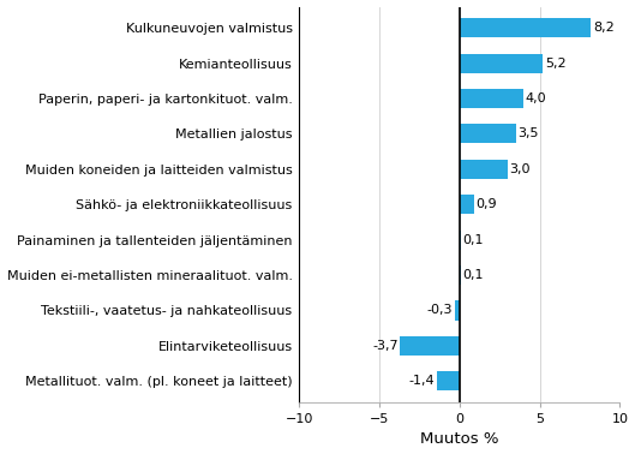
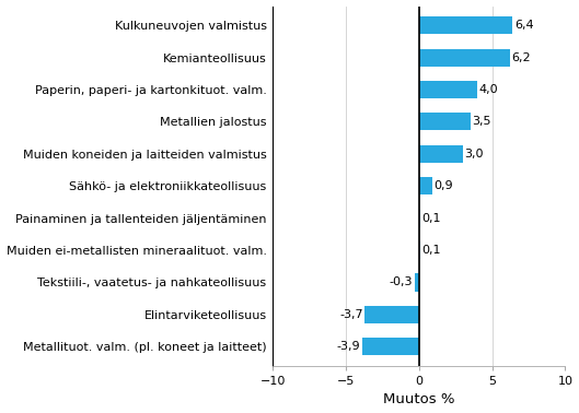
Kulkuneuvojen valmistus: 8,2 -> 6,4
Kemianteollisuus: 5,2 -> 6,2
Metallituot. valm. (pl. koneet ja laitteet): -1,4 -> -3,9
